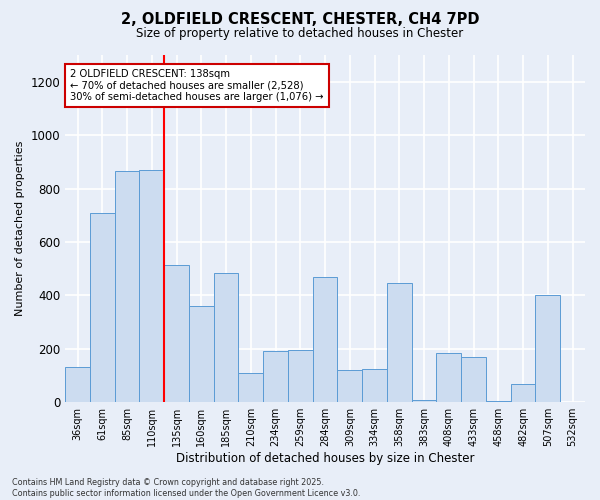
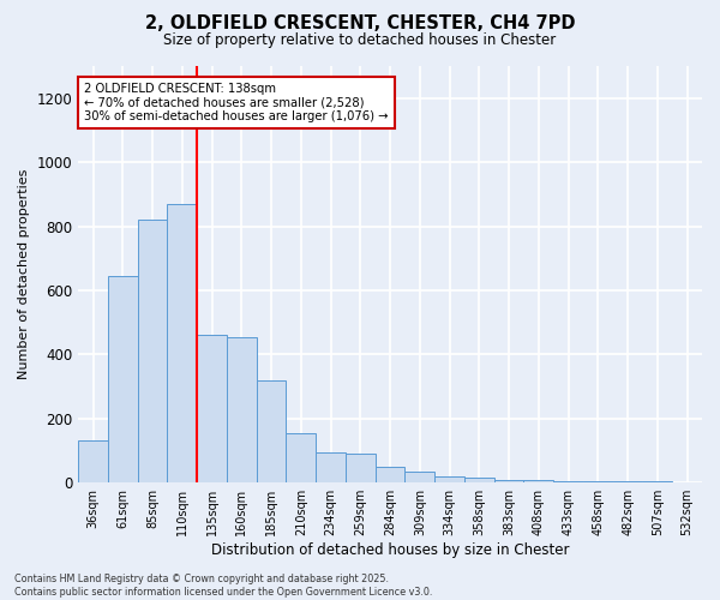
61sqm: 710 -> 645
85sqm: 865 -> 820
135sqm: 515 -> 460
160sqm: 360 -> 455
185sqm: 485 -> 320
210sqm: 110 -> 155
234sqm: 190 -> 95
259sqm: 195 -> 90
284sqm: 470 -> 50
309sqm: 120 -> 35
334sqm: 125 -> 20
358sqm: 445 -> 15
408sqm: 185 -> 10
433sqm: 170 -> 5
482sqm: 70 -> 3
507sqm: 400 -> 3
